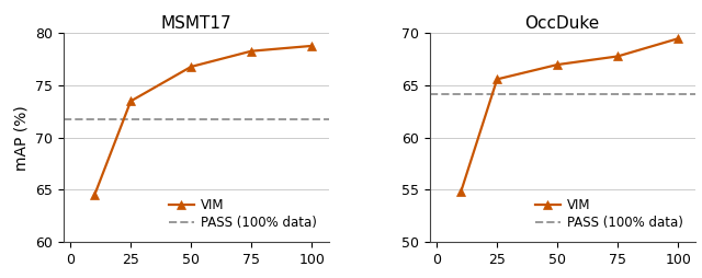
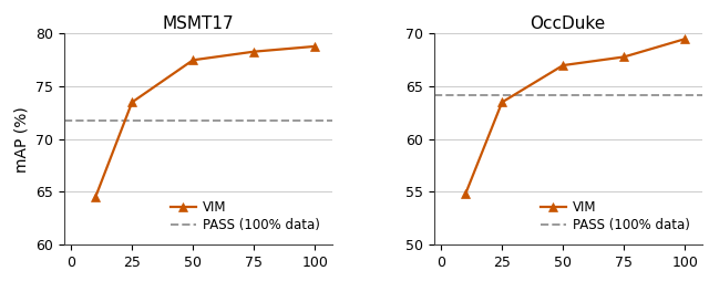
MSMT17/50: 76.8 -> 77.5
OccDuke/25: 65.6 -> 63.5
